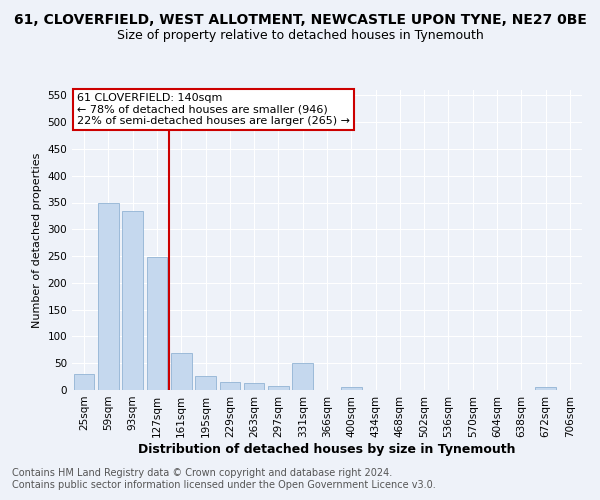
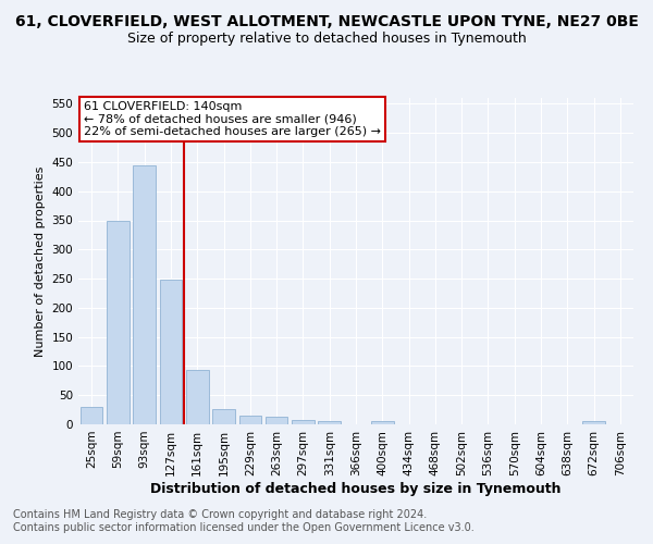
93sqm: 334 -> 445
161sqm: 70 -> 93
331sqm: 50 -> 6
